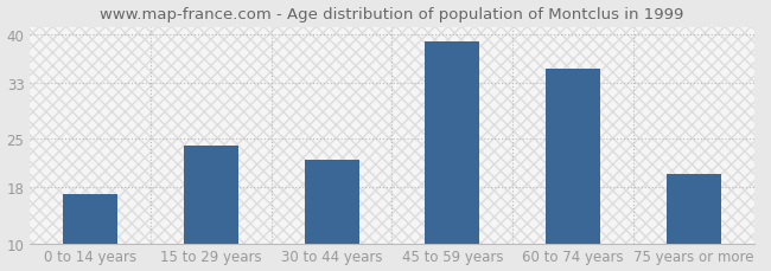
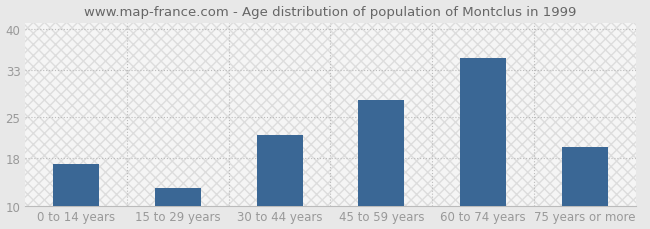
15 to 29 years: 24 -> 13
45 to 59 years: 39 -> 28
